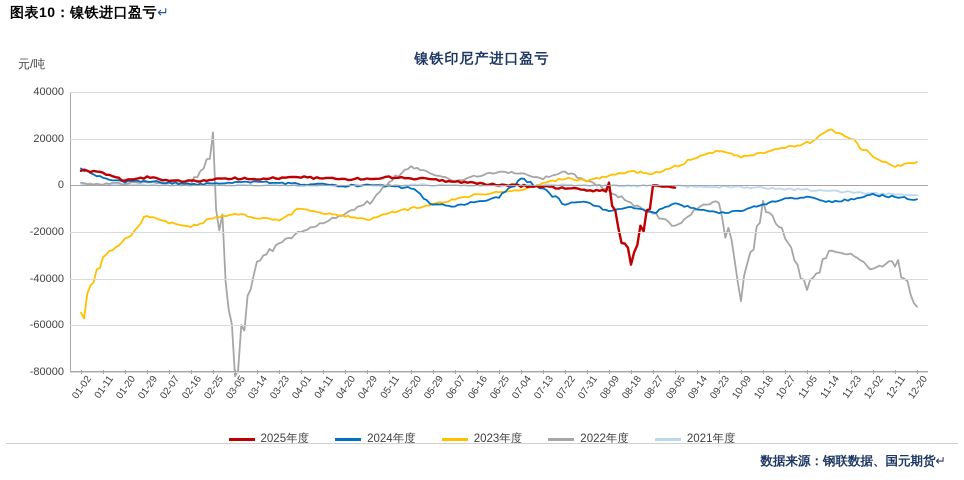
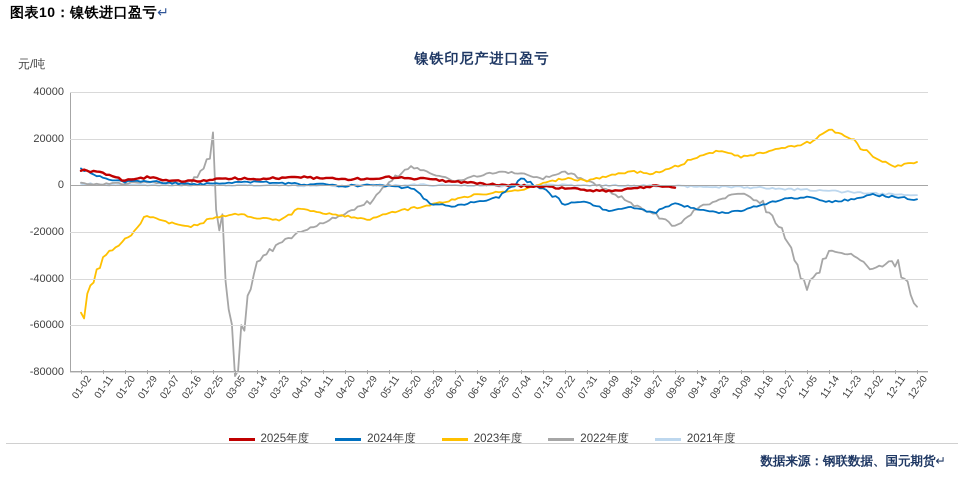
2025年度/08-18: -35000 -> -2000
2022年度/10-09: -45000 -> -3000
